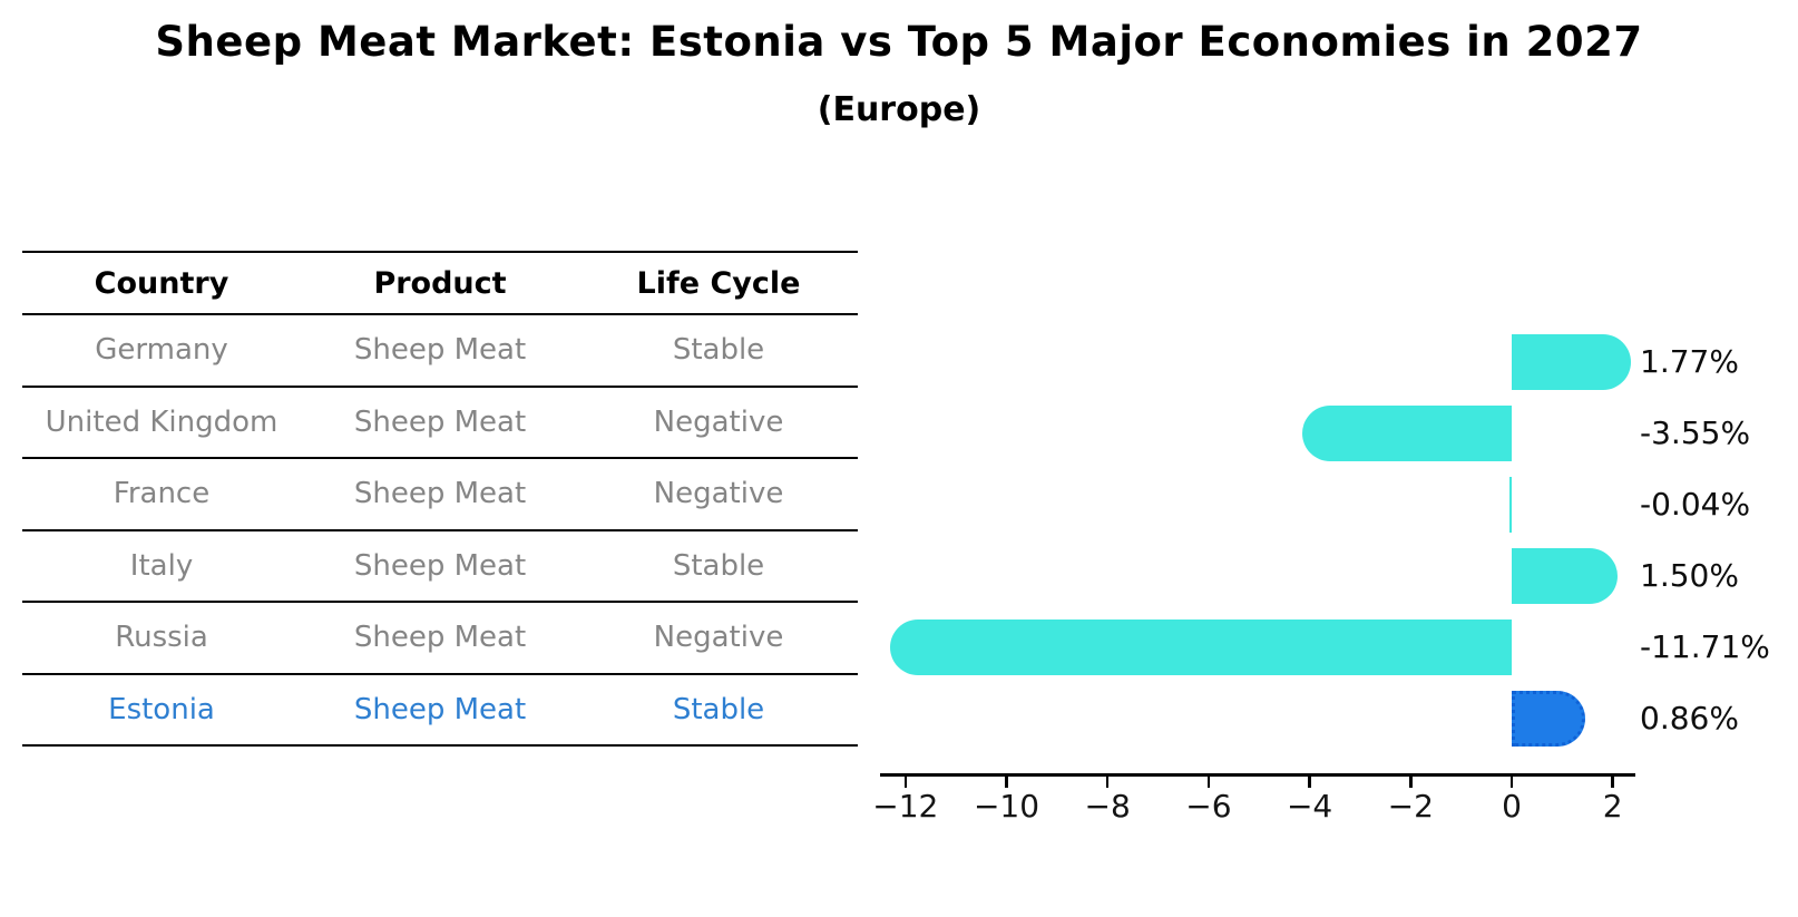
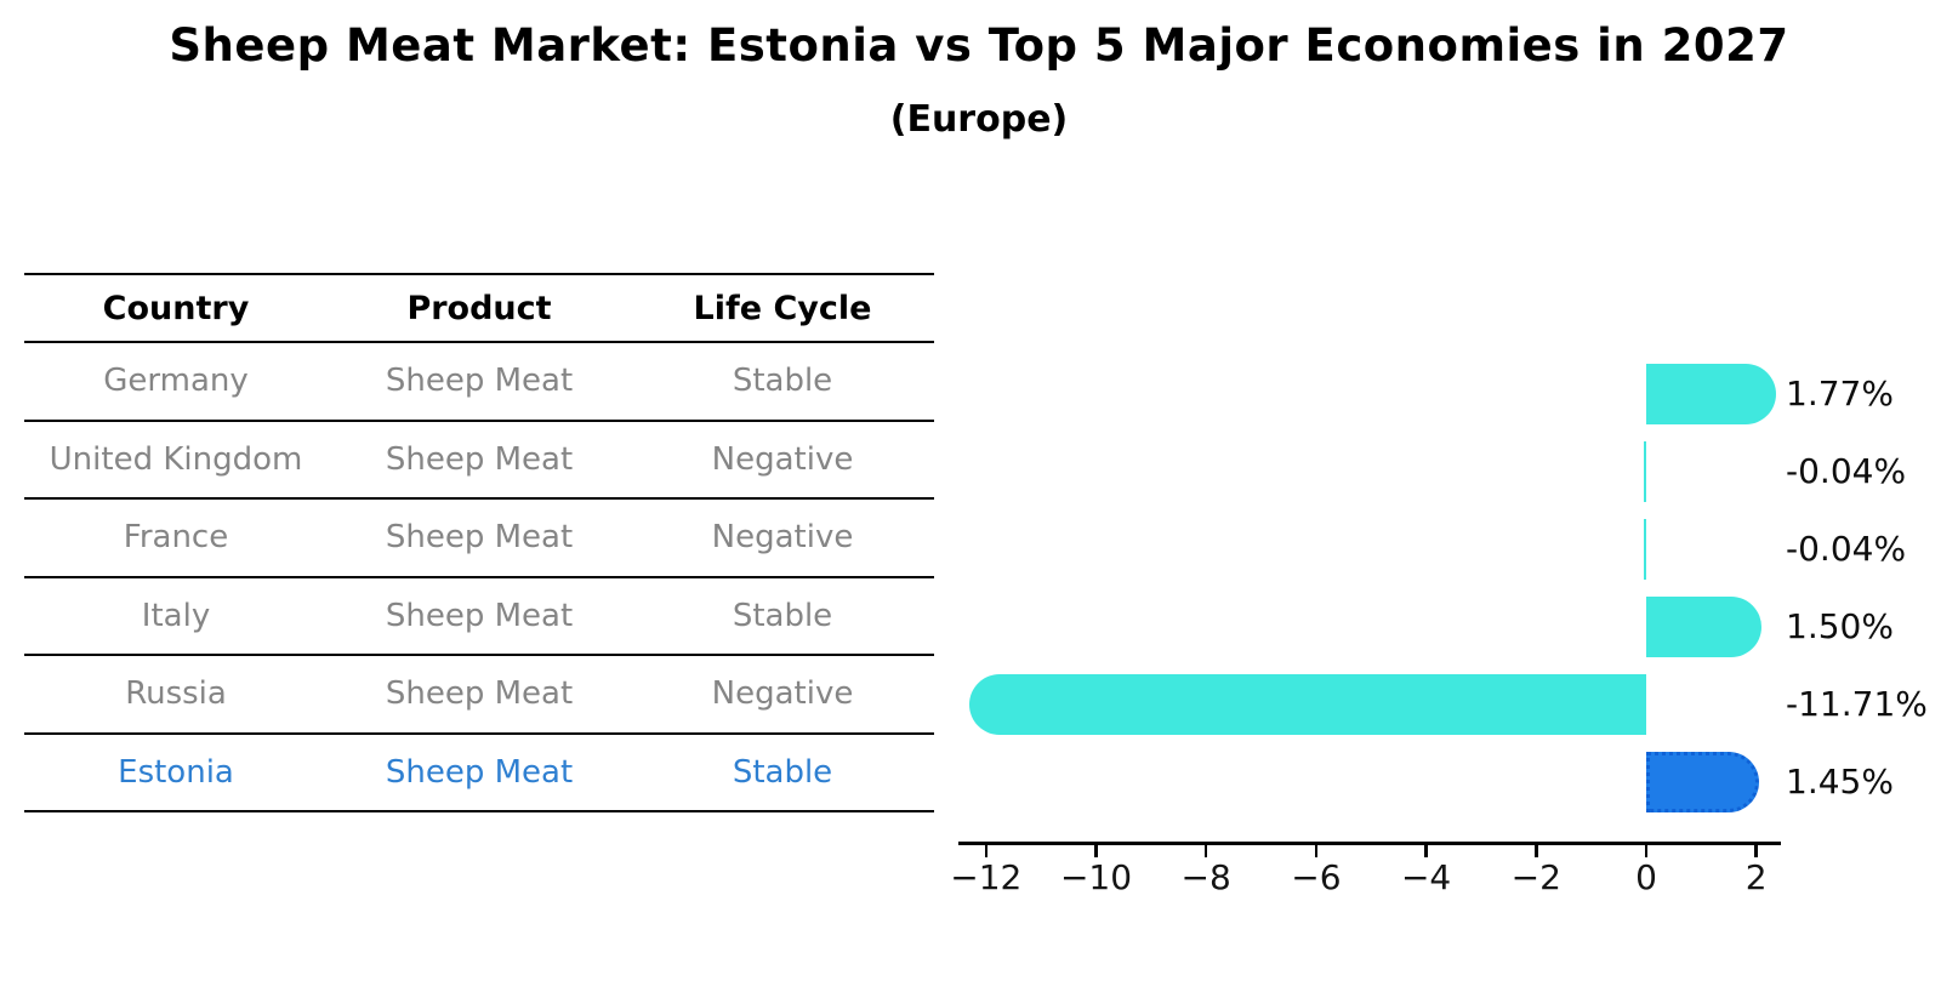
United Kingdom: -3.55% -> -0.04%
Estonia: 0.86% -> 1.45%
